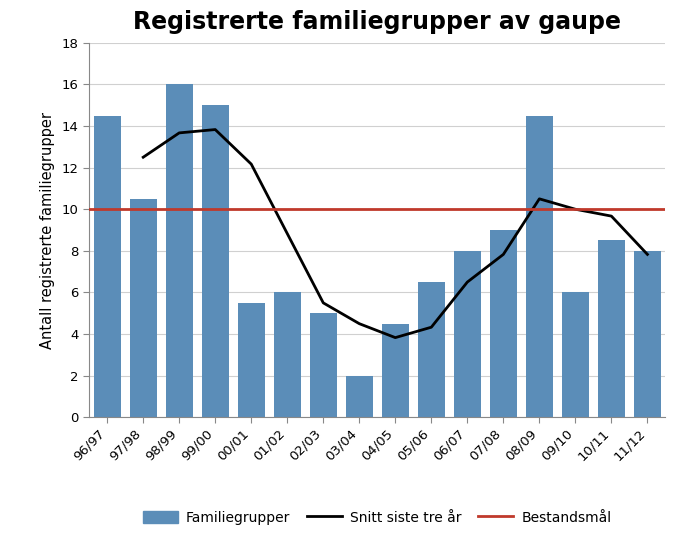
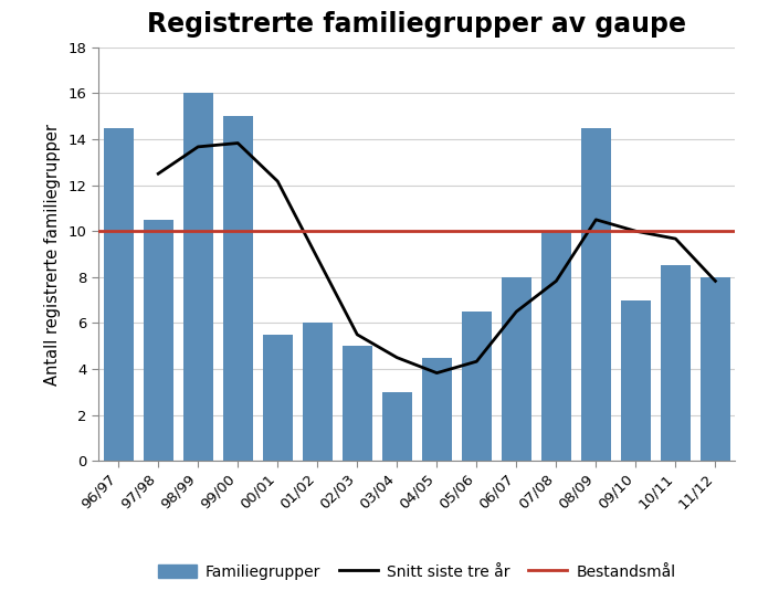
Familiegrupper/03/04: 2.0 -> 3.0
Familiegrupper/07/08: 9.0 -> 10.0
Familiegrupper/09/10: 6.0 -> 7.0
